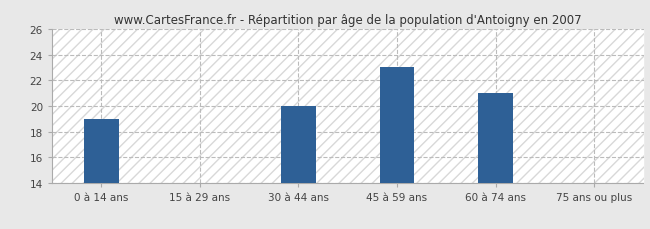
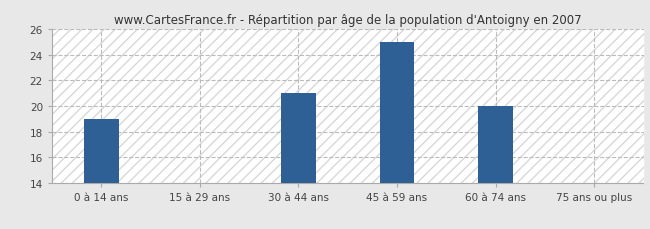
30 à 44 ans: 20 -> 21
45 à 59 ans: 23 -> 25
60 à 74 ans: 21 -> 20
